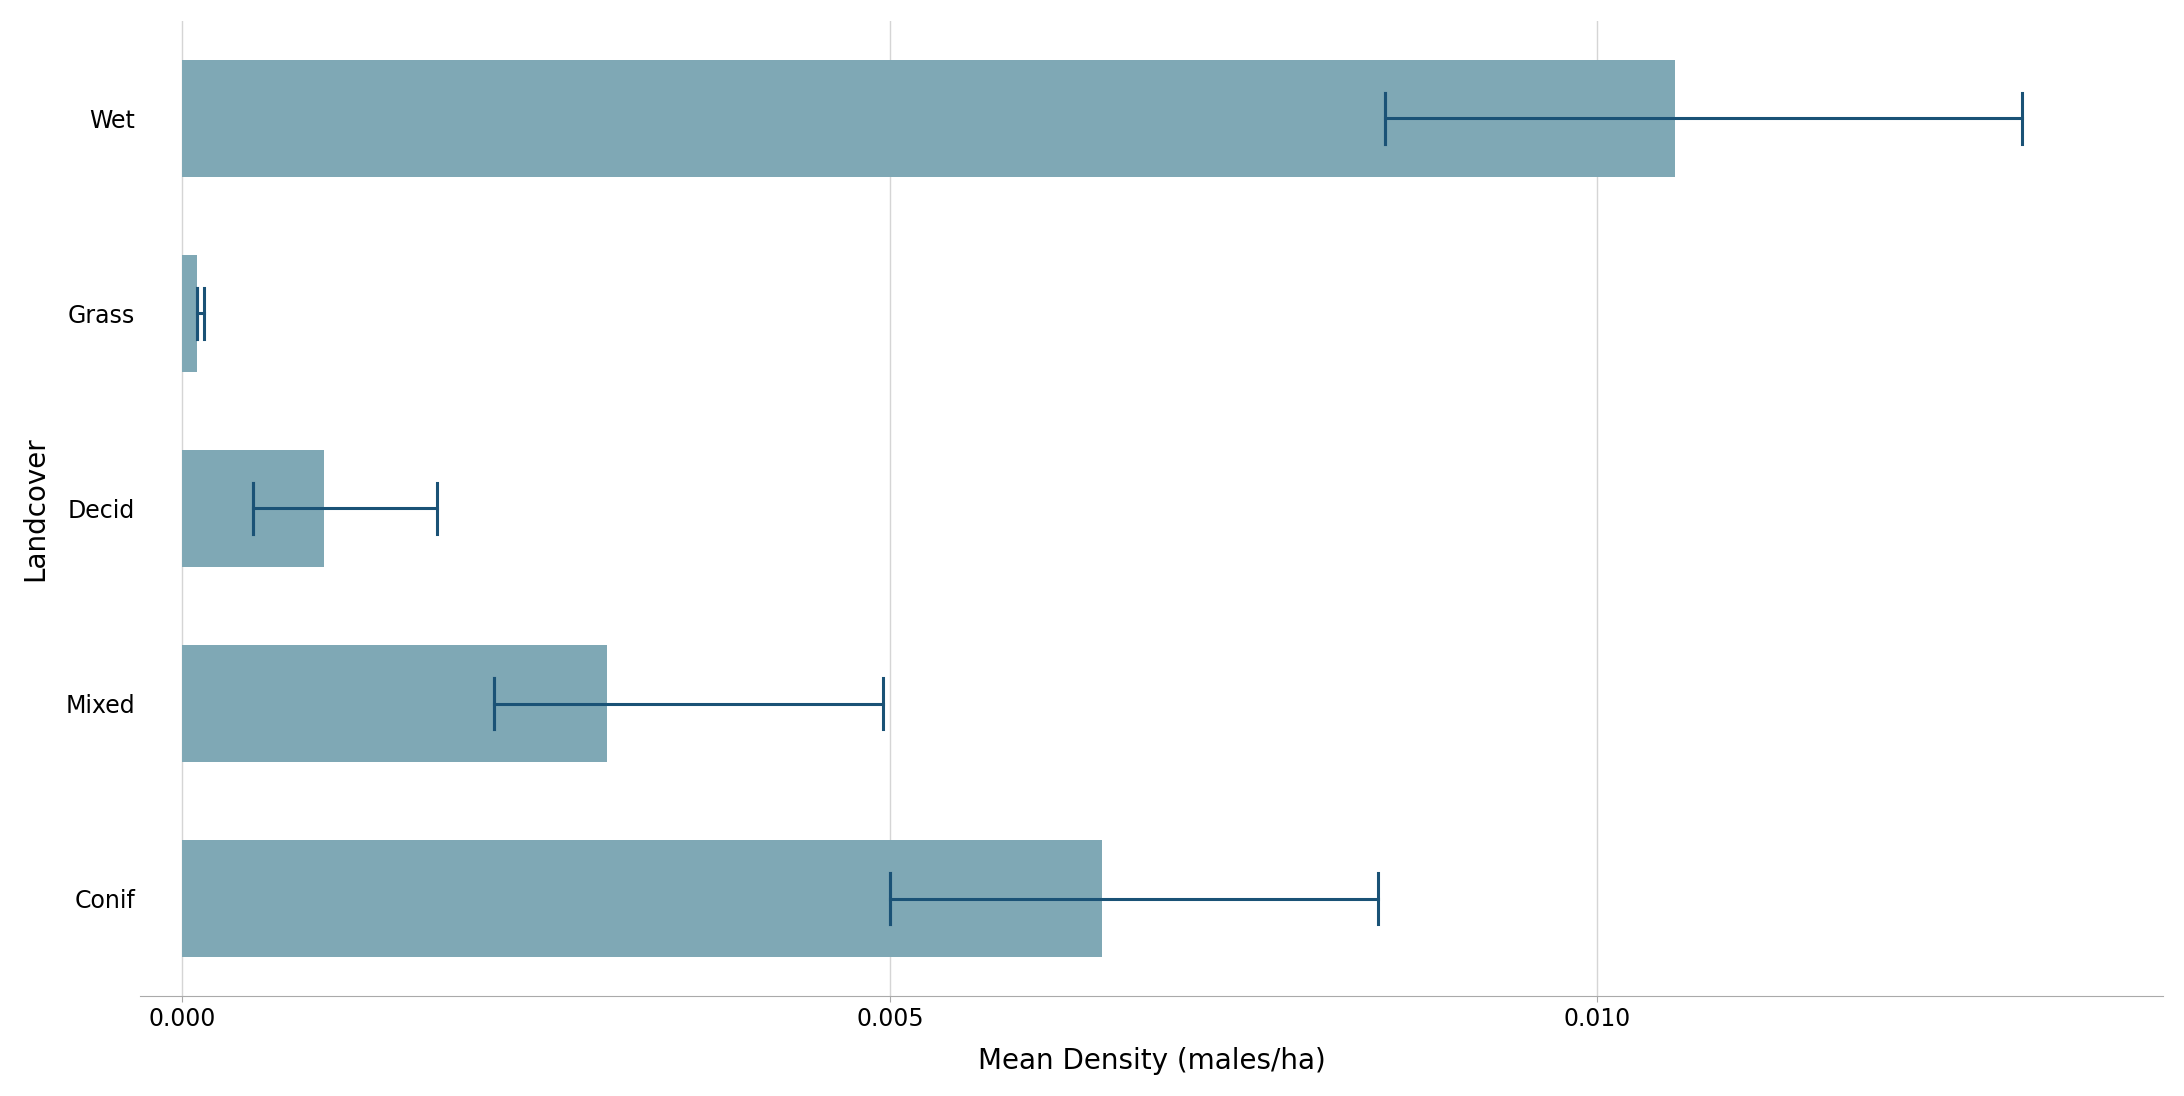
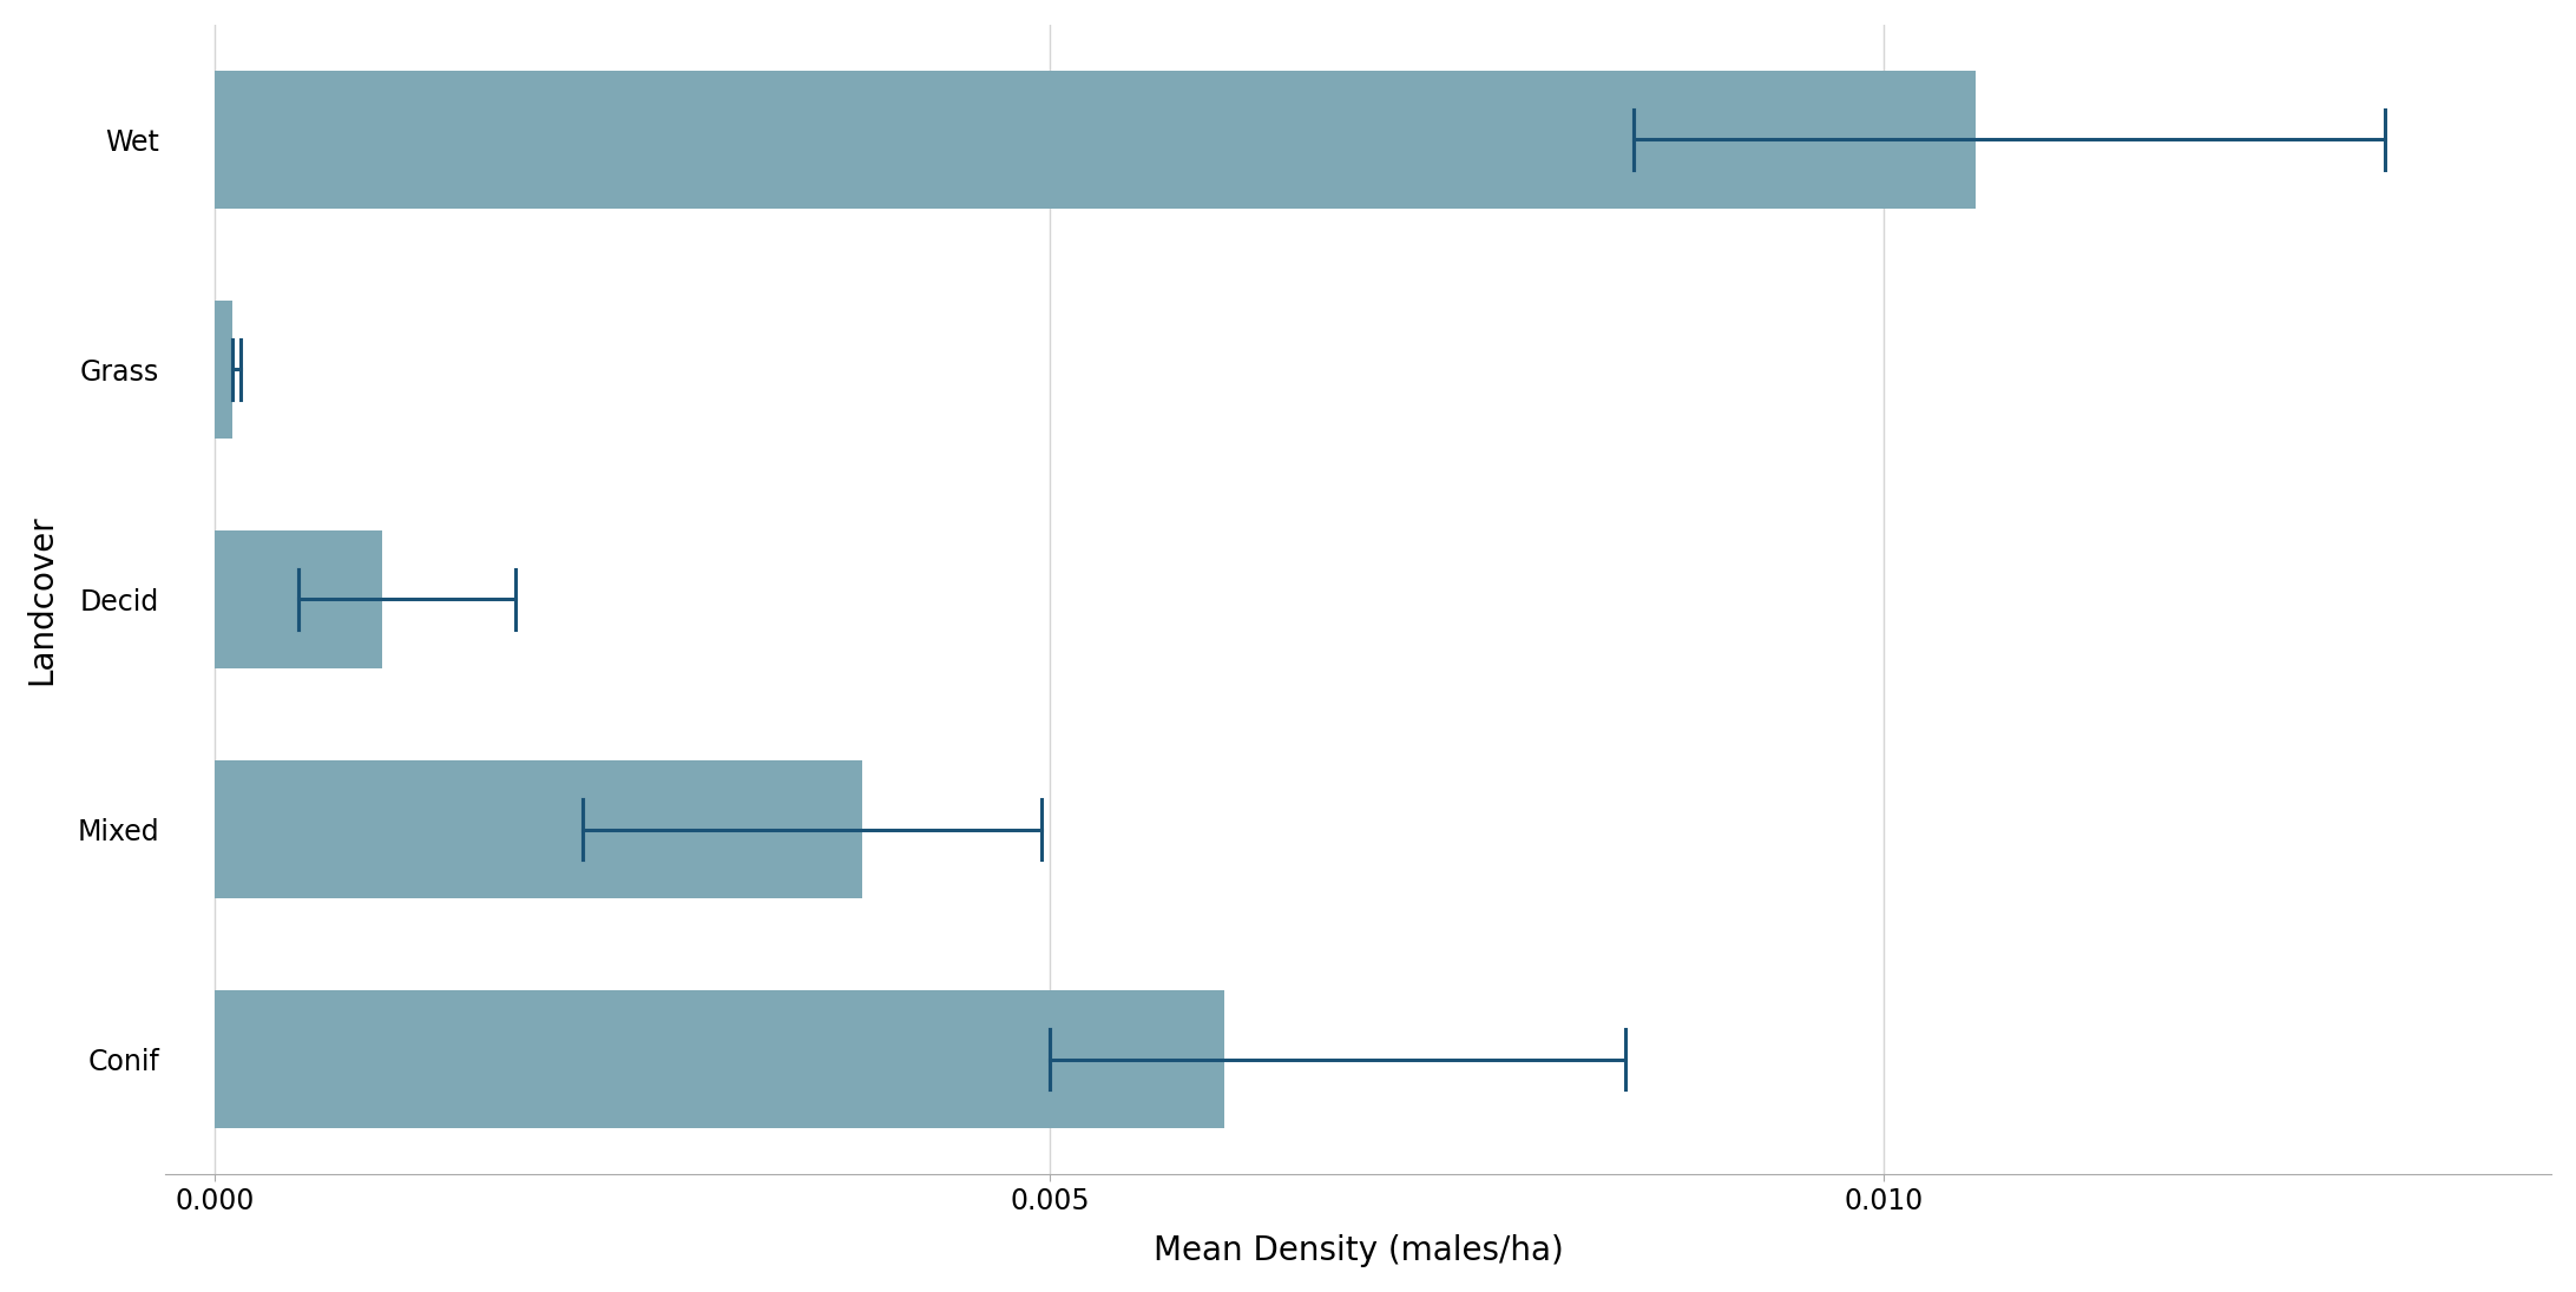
Mixed: 0.00300 -> 0.00388
Conif: 0.00650 -> 0.00605
